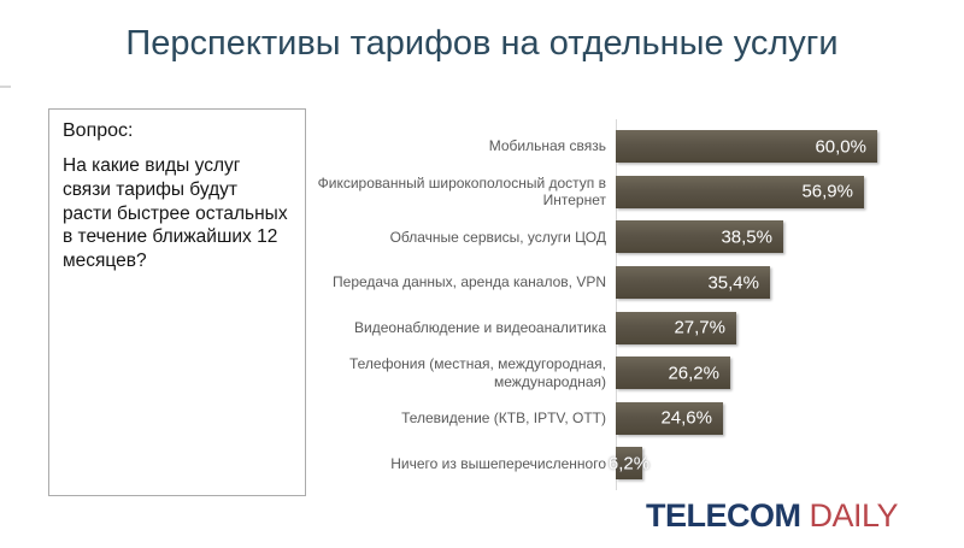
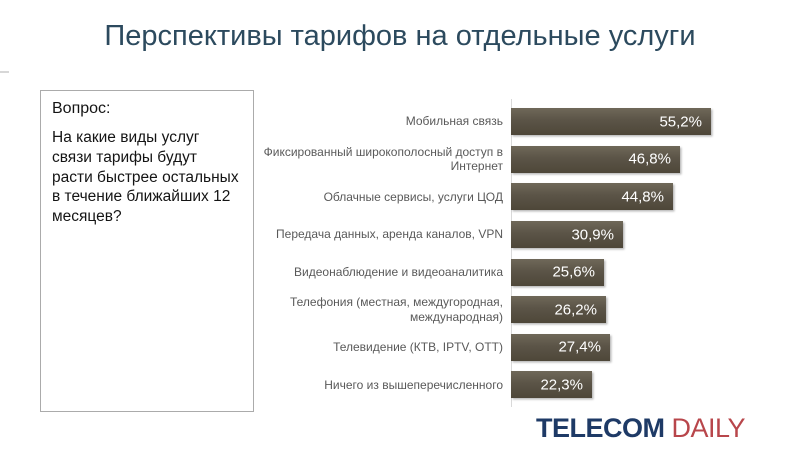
Мобильная связь: 60,0% -> 55,2%
Фиксированный широкополосный доступ в Интернет: 56,9% -> 46,8%
Облачные сервисы, услуги ЦОД: 38,5% -> 44,8%
Передача данных, аренда каналов, VPN: 35,4% -> 30,9%
Видеонаблюдение и видеоаналитика: 27,7% -> 25,6%
Телевидение (КТВ, IPTV, ОТТ): 24,6% -> 27,4%
Ничего из вышеперечисленного: 6,2% -> 22,3%
